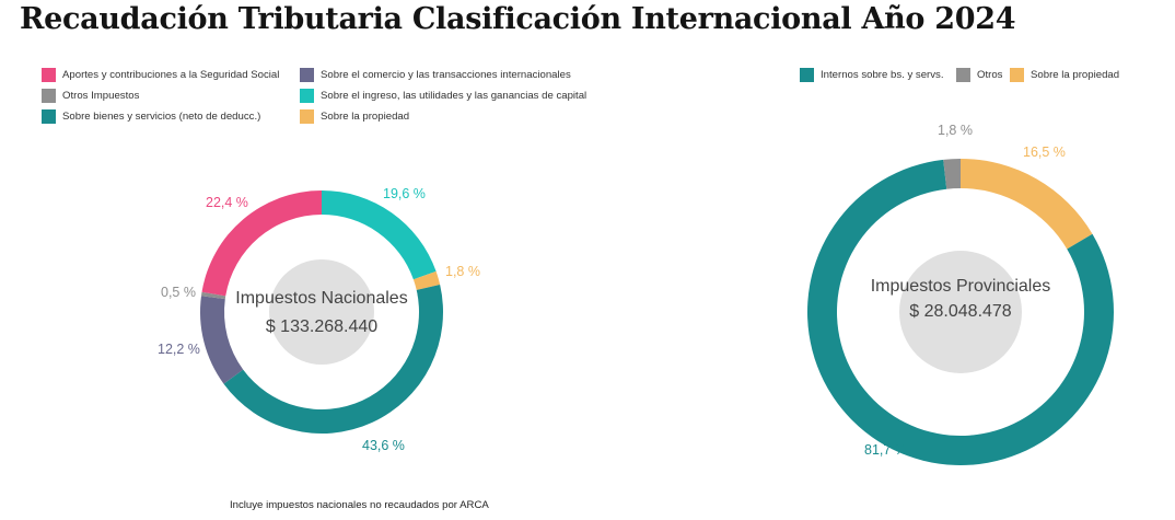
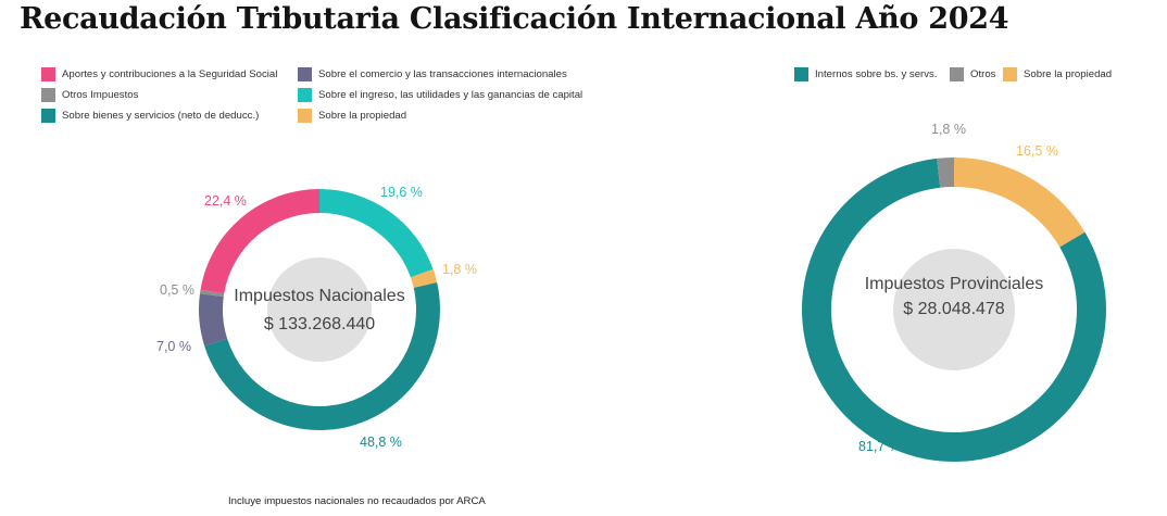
Impuestos Nacionales/Sobre bienes y servicios (neto de deducc.): 43,6 -> 48,8
Impuestos Nacionales/Sobre el comercio y las transacciones internacionales: 12,2 -> 7,0
